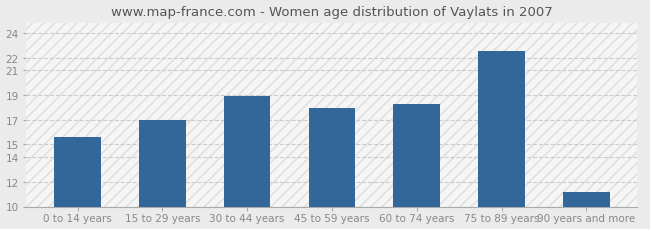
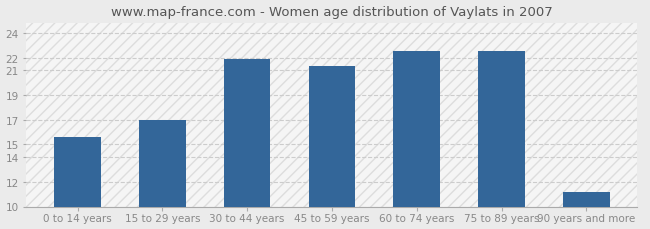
30 to 44 years: 18.9 -> 21.9
45 to 59 years: 17.9 -> 21.3
60 to 74 years: 18.3 -> 22.5
